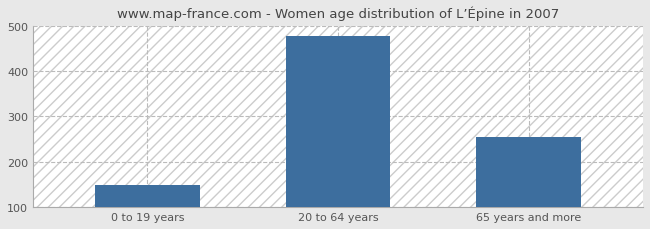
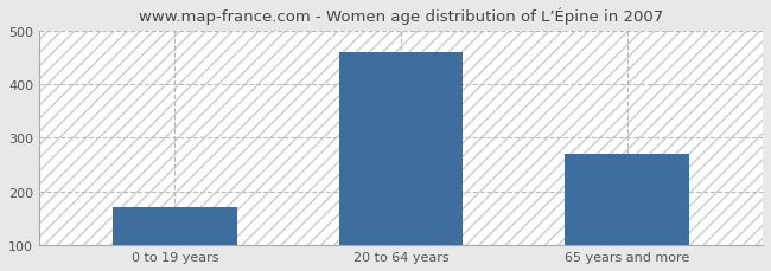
0 to 19 years: 150 -> 170
20 to 64 years: 478 -> 460
65 years and more: 255 -> 270
